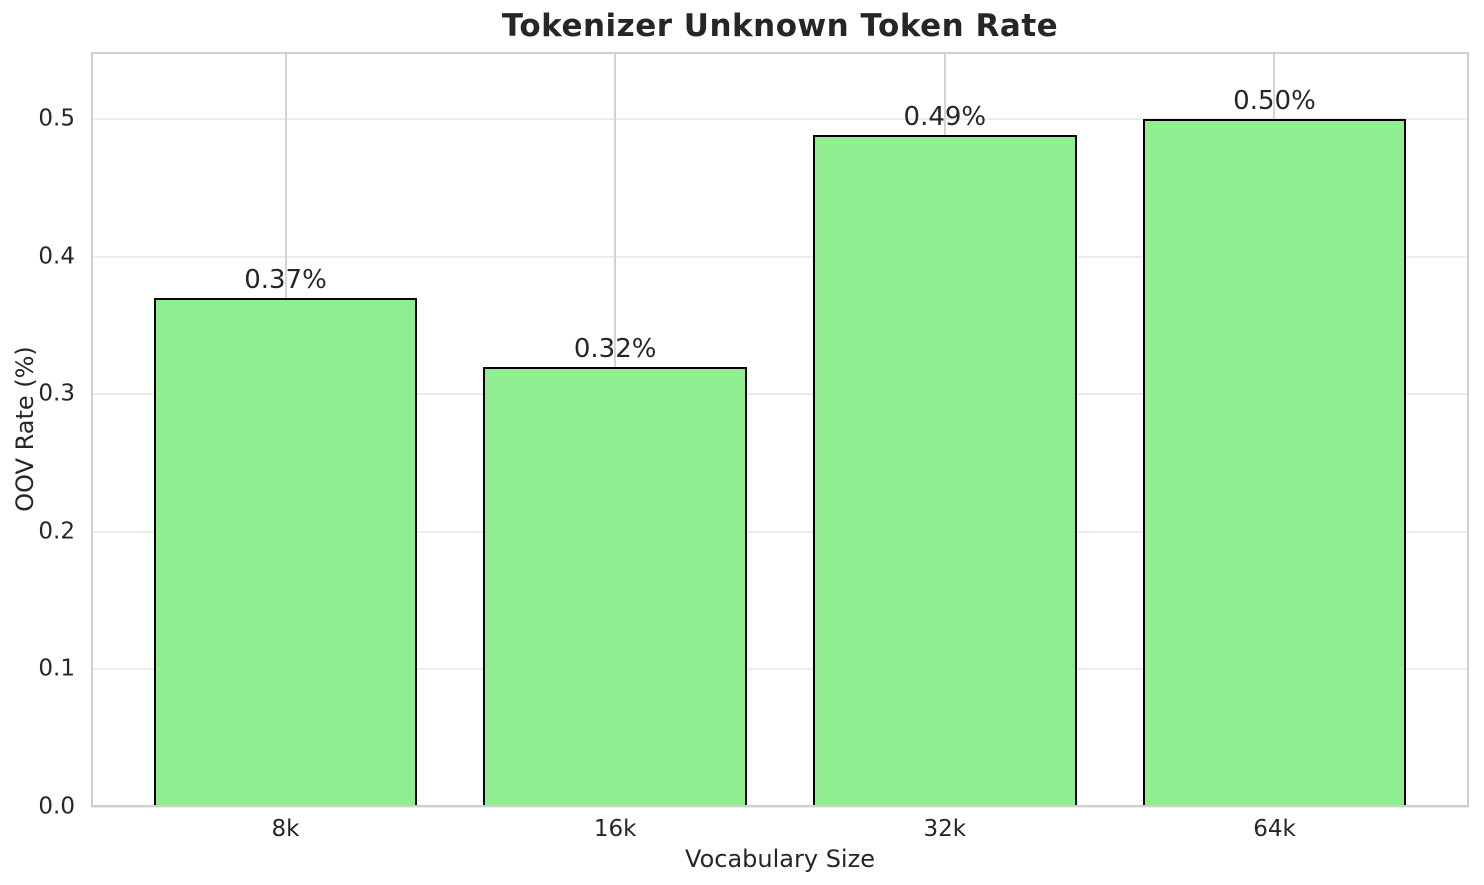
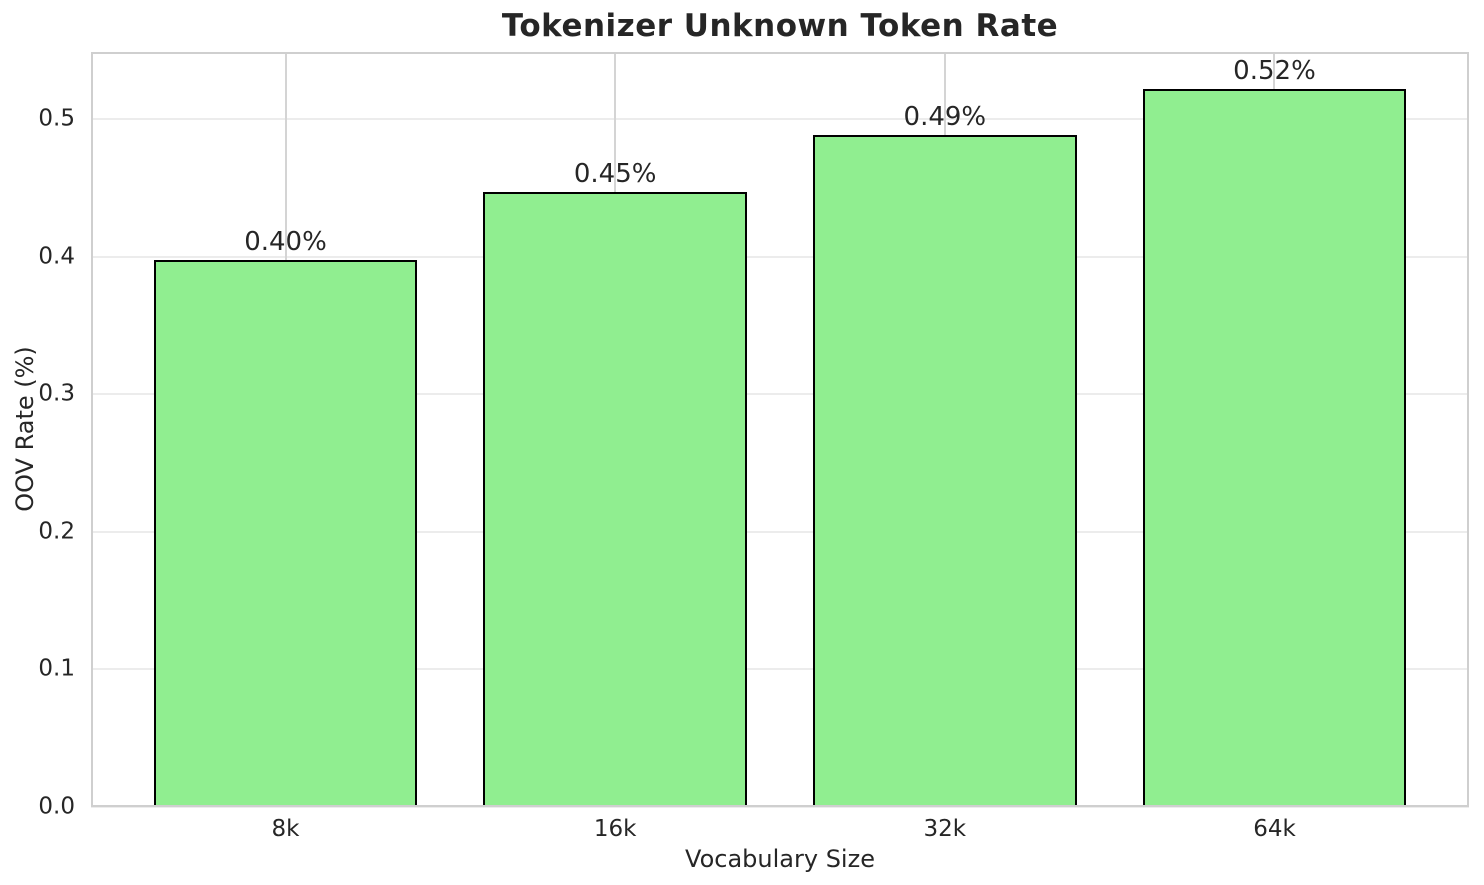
8k: 0.37% -> 0.40%
16k: 0.32% -> 0.45%
64k: 0.50% -> 0.52%
